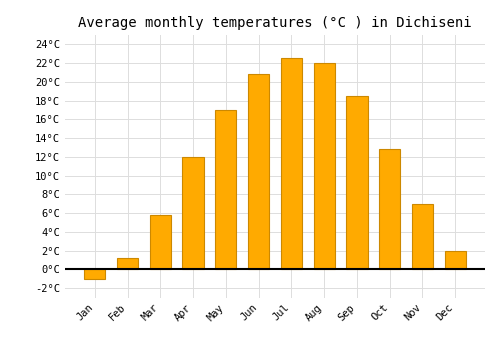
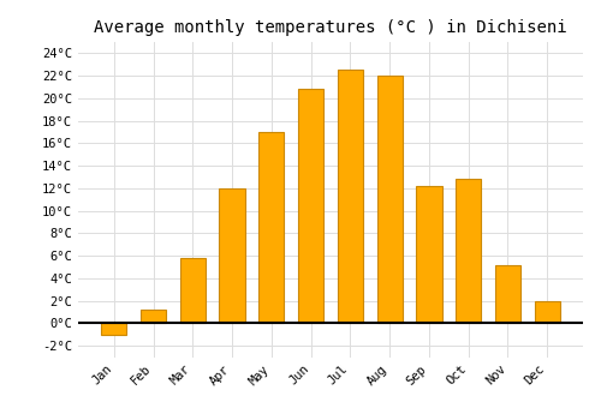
Sep: 18.5°C -> 12.2°C
Nov: 7.0°C -> 5.2°C
